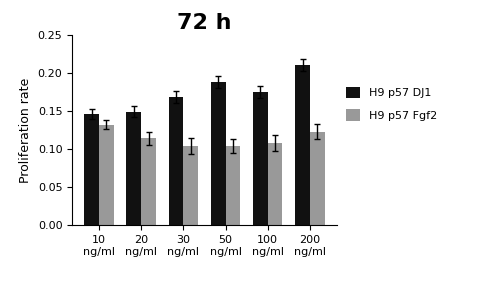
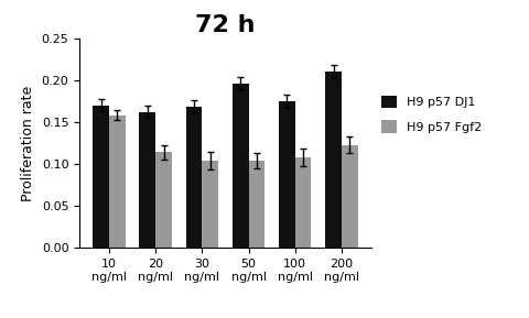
H9 p57 DJ1/10 ng/ml: 0.146 -> 0.170
H9 p57 Fgf2/10 ng/ml: 0.132 -> 0.158
H9 p57 DJ1/20 ng/ml: 0.149 -> 0.162
H9 p57 DJ1/50 ng/ml: 0.188 -> 0.196
